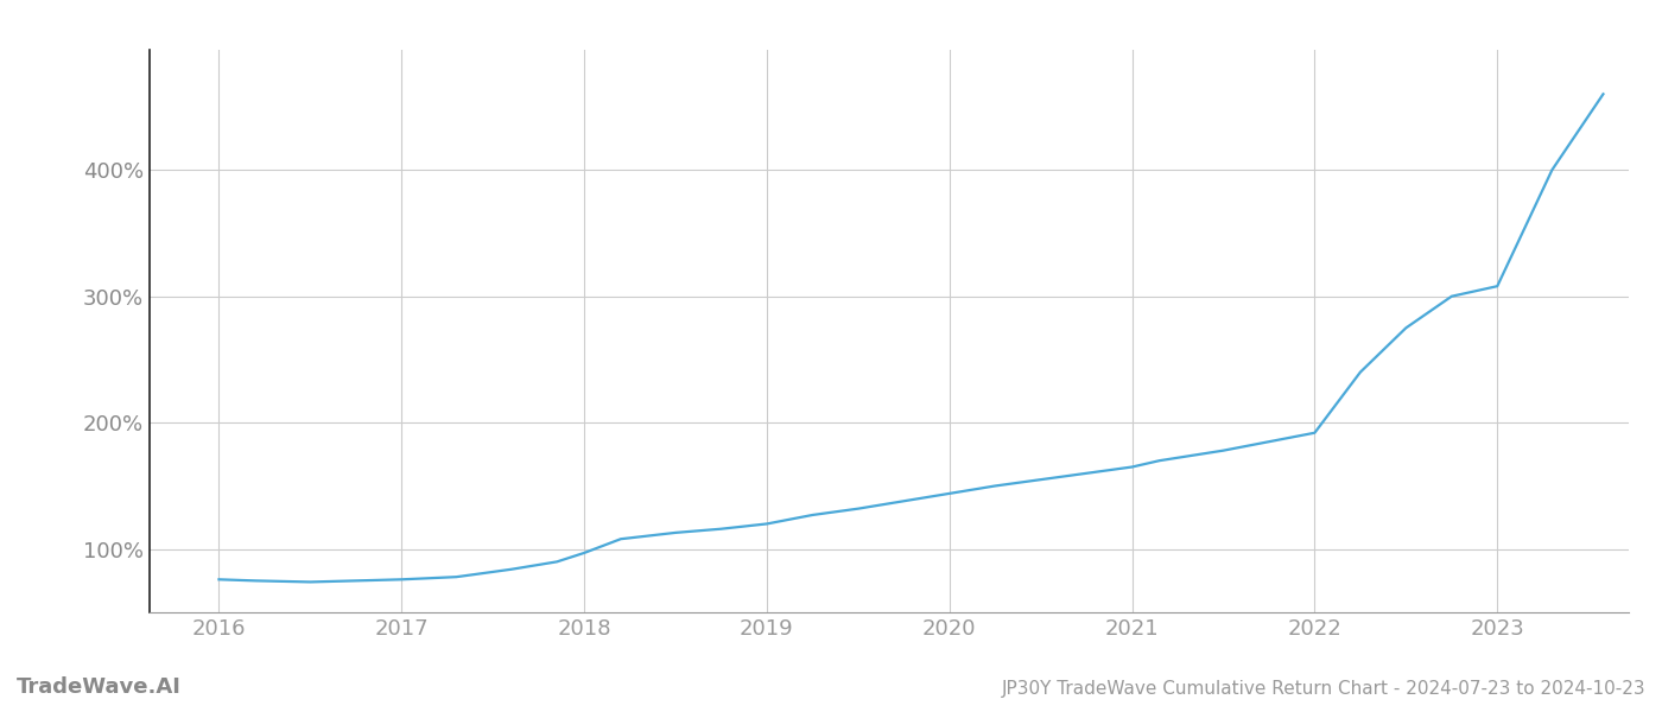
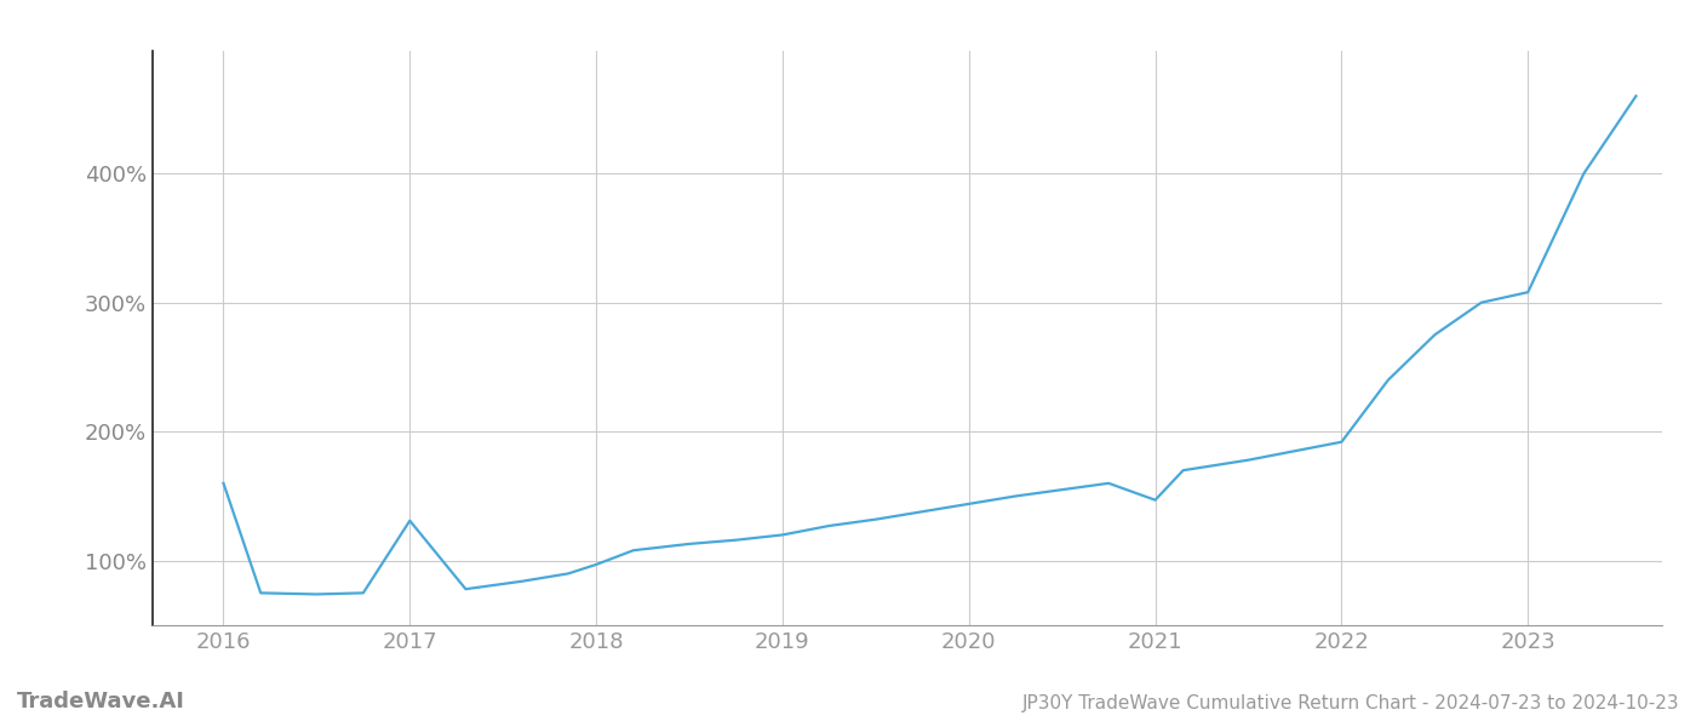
2016: 76% -> 160%
2017: 76% -> 131%
2021: 165% -> 147%
